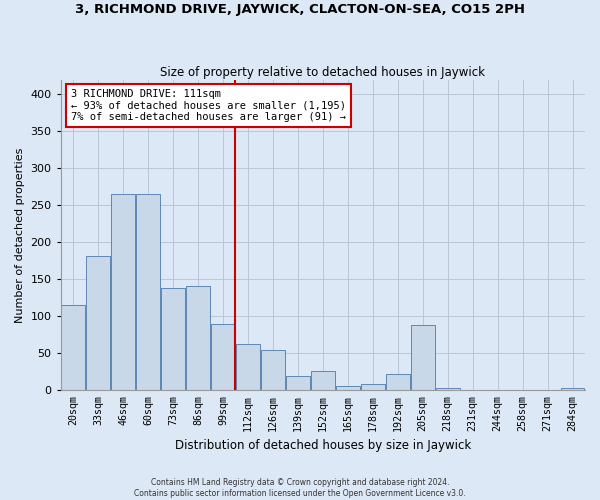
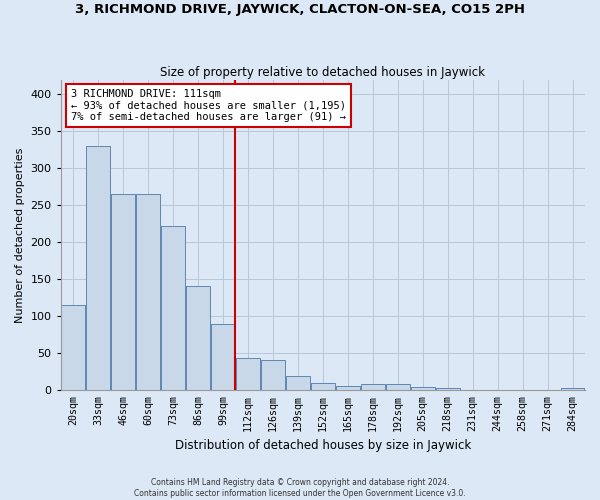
33sqm: 182 -> 330
73sqm: 138 -> 222
112sqm: 62 -> 44
126sqm: 54 -> 41
152sqm: 26 -> 10
192sqm: 22 -> 8
205sqm: 88 -> 4
